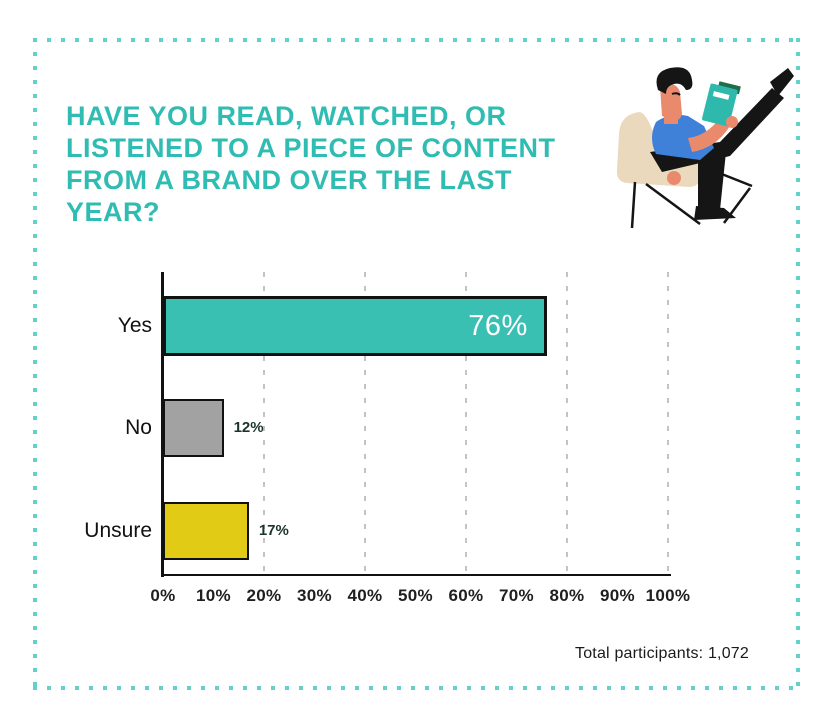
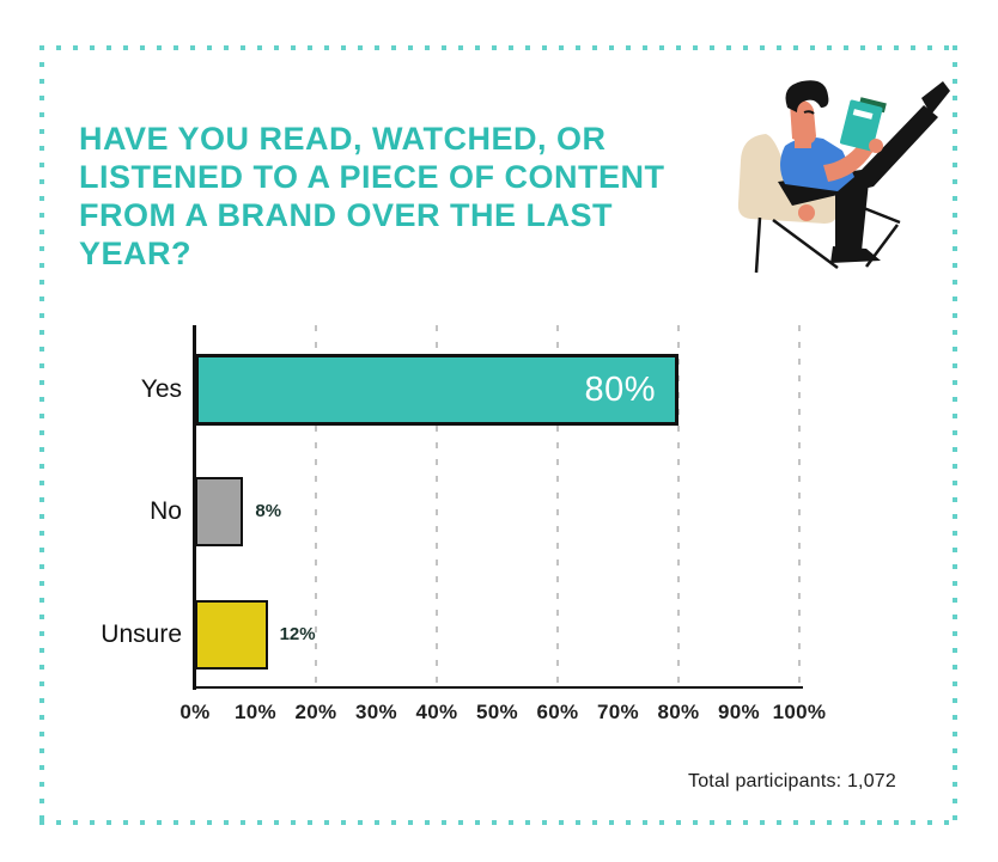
Yes: 76% -> 80%
No: 12% -> 8%
Unsure: 17% -> 12%
